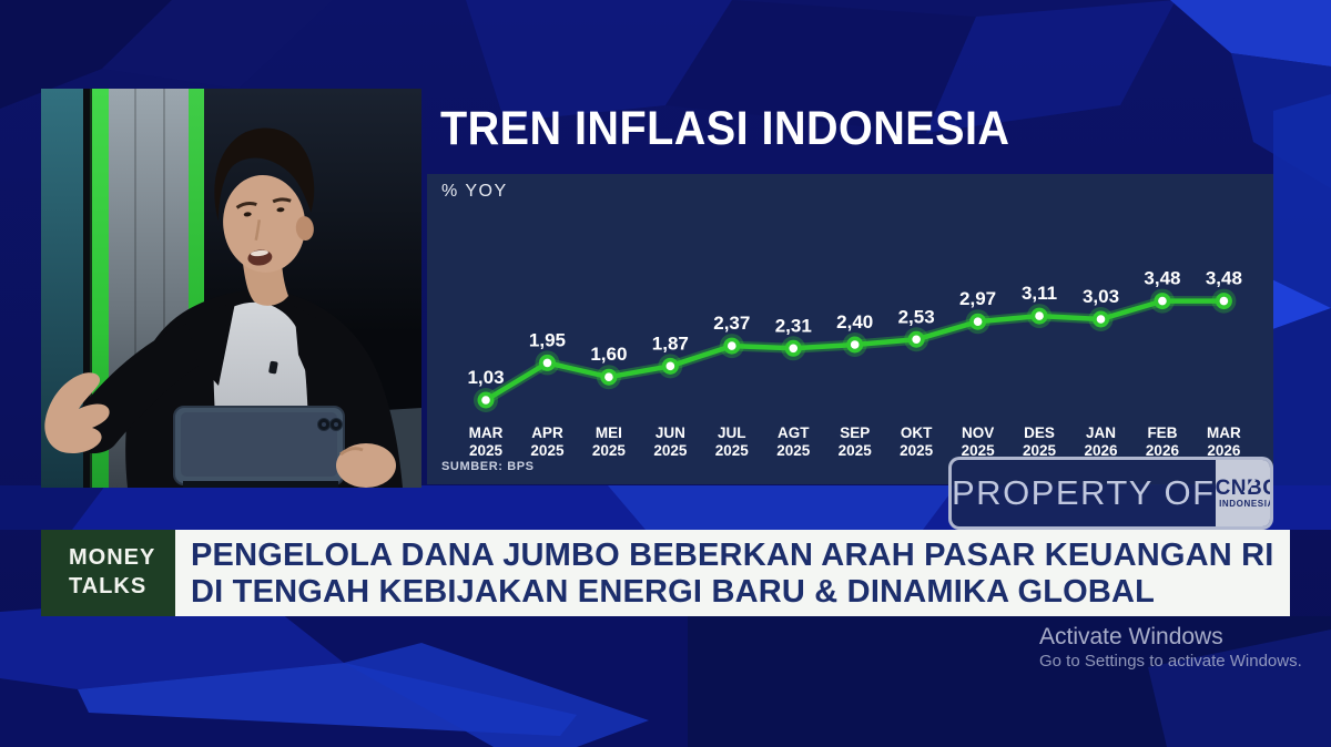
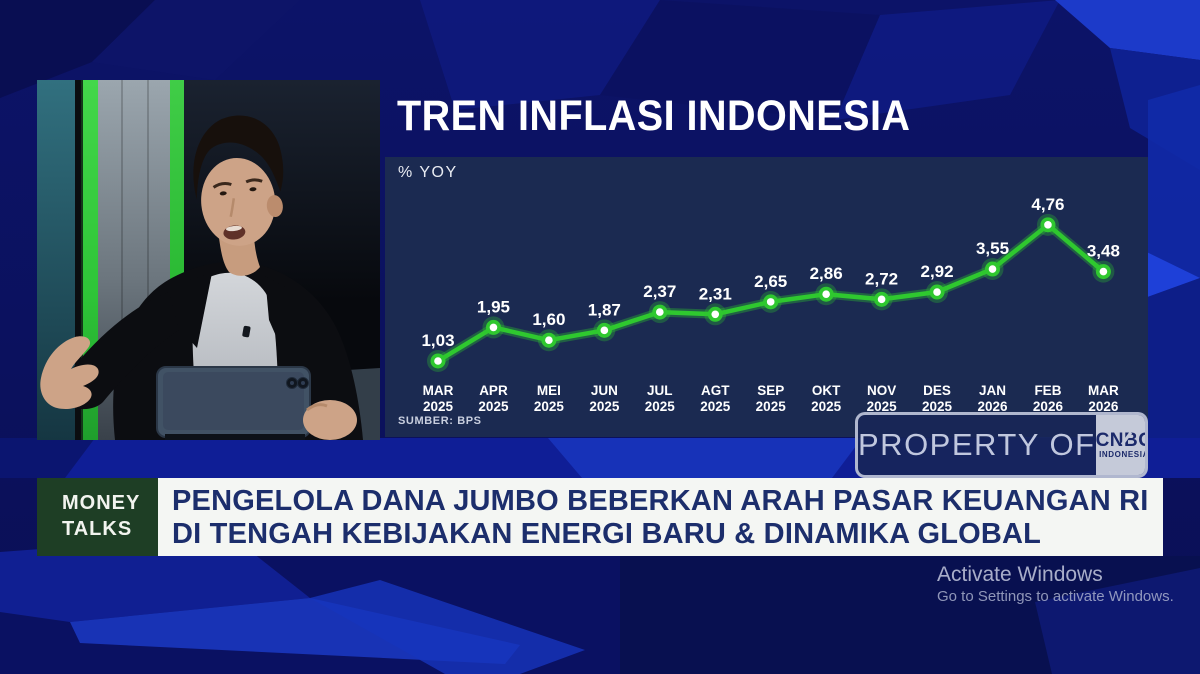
SEP 2025: 2,40 -> 2,65
OKT 2025: 2,53 -> 2,86
NOV 2025: 2,97 -> 2,72
DES 2025: 3,11 -> 2,92
JAN 2026: 3,03 -> 3,55
FEB 2026: 3,48 -> 4,76
